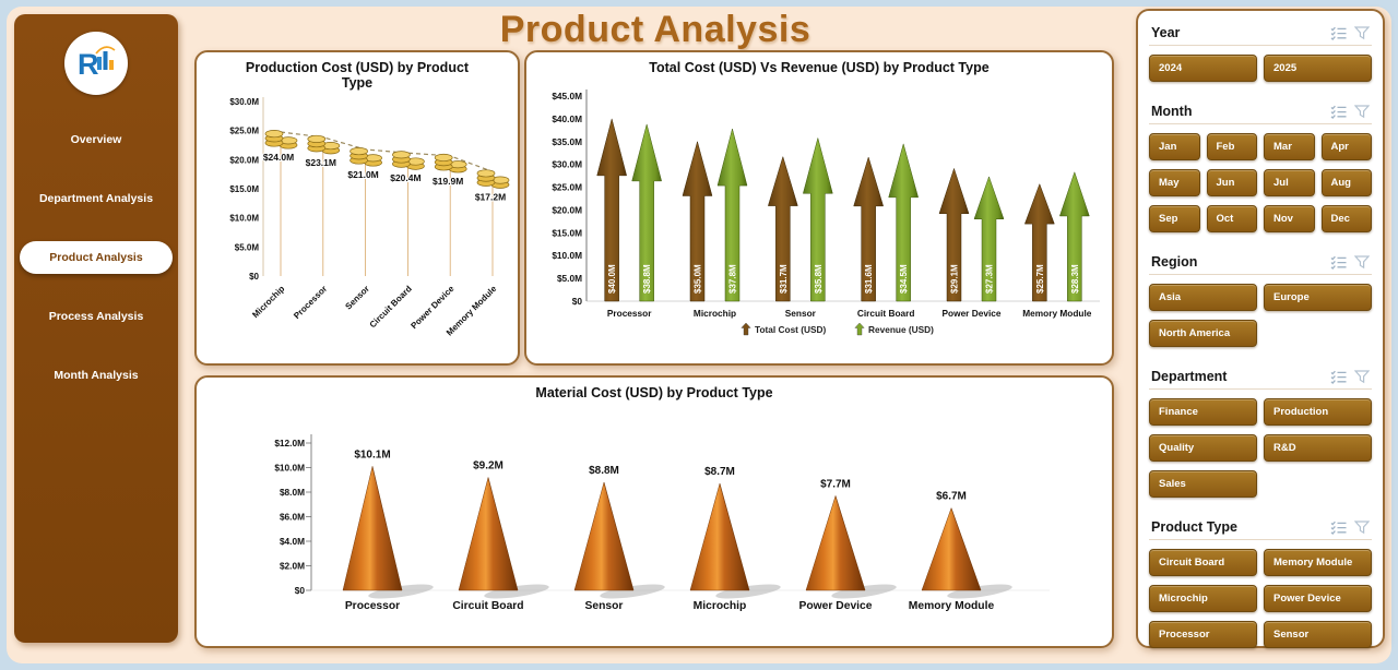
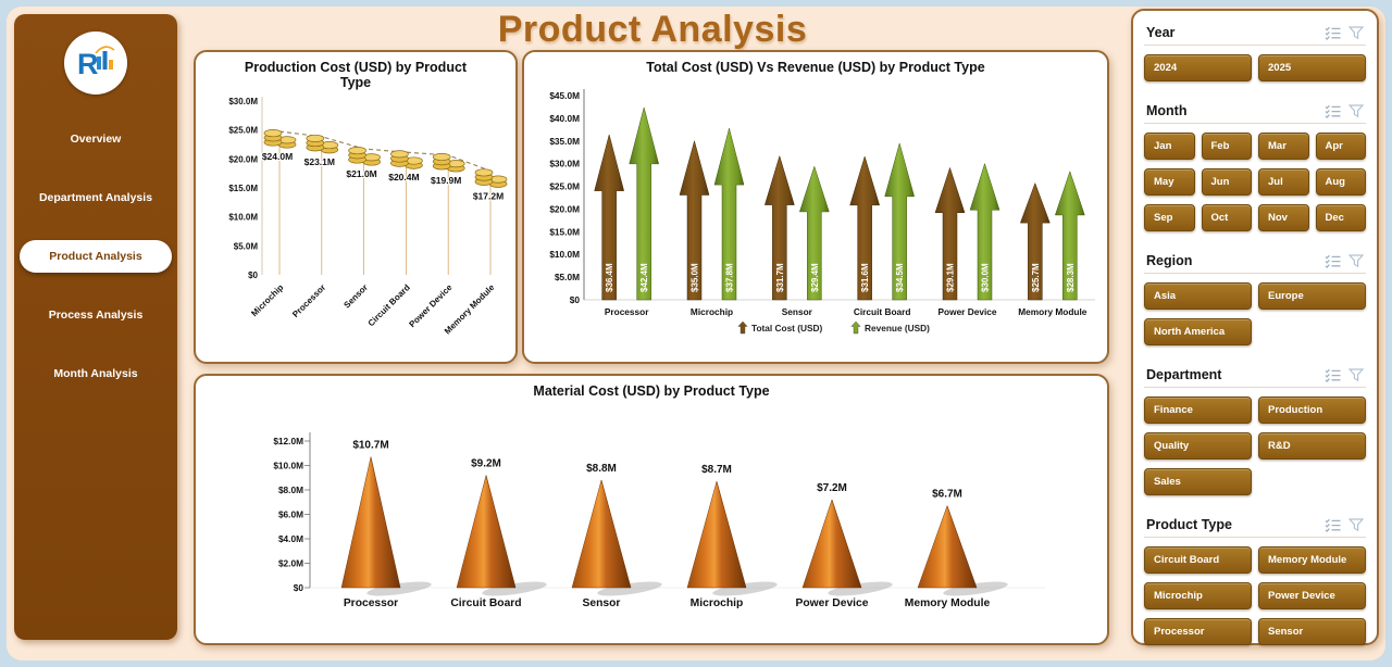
Total Cost (USD) Vs Revenue (USD) by Product Type/Total Cost (USD)/Processor: $40.0M -> $36.4M
Total Cost (USD) Vs Revenue (USD) by Product Type/Revenue (USD)/Processor: $38.8M -> $42.4M
Total Cost (USD) Vs Revenue (USD) by Product Type/Revenue (USD)/Sensor: $35.8M -> $29.4M
Total Cost (USD) Vs Revenue (USD) by Product Type/Revenue (USD)/Power Device: $27.3M -> $30.0M
Material Cost (USD) by Product Type/Processor: $10.1M -> $10.7M
Material Cost (USD) by Product Type/Power Device: $7.7M -> $7.2M
